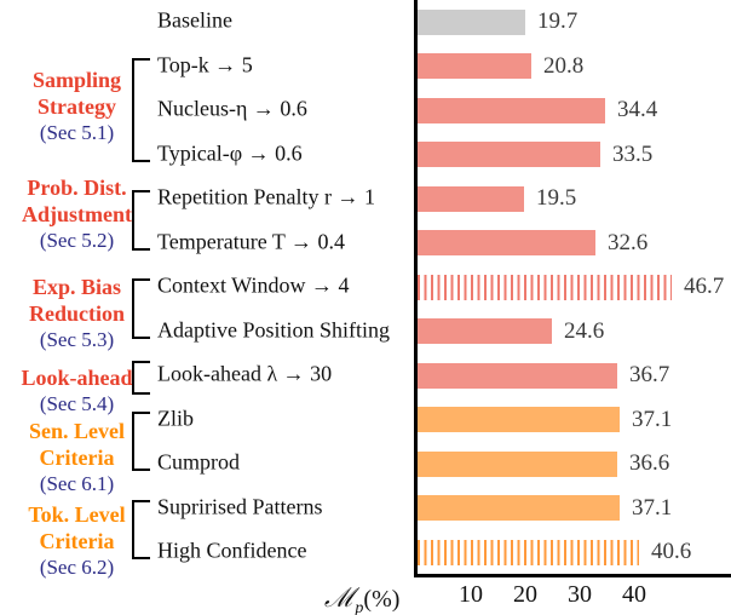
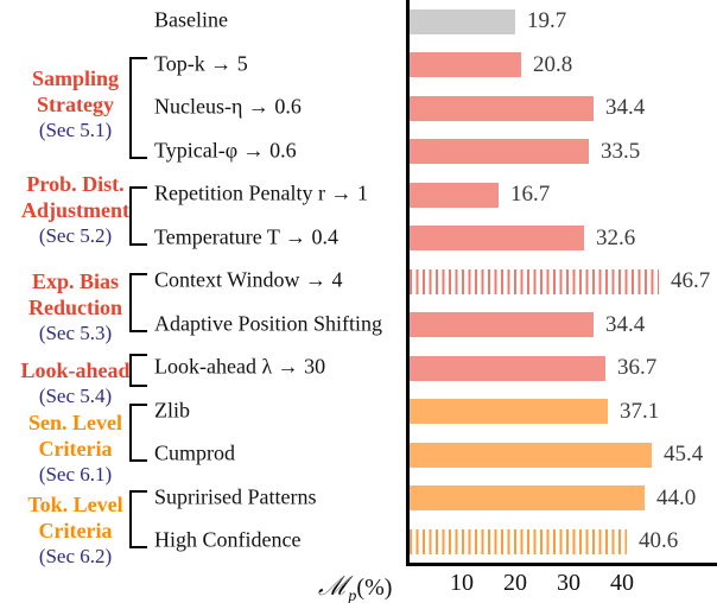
Repetition Penalty r → 1: 19.5 -> 16.7
Adaptive Position Shifting: 24.6 -> 34.4
Cumprod: 36.6 -> 45.4
Suprirised Patterns: 37.1 -> 44.0
